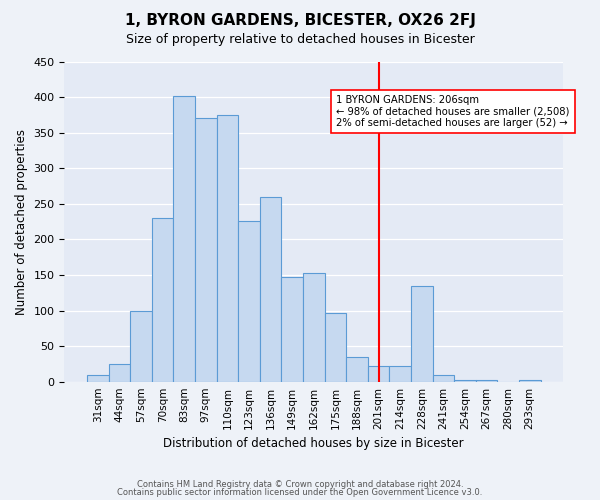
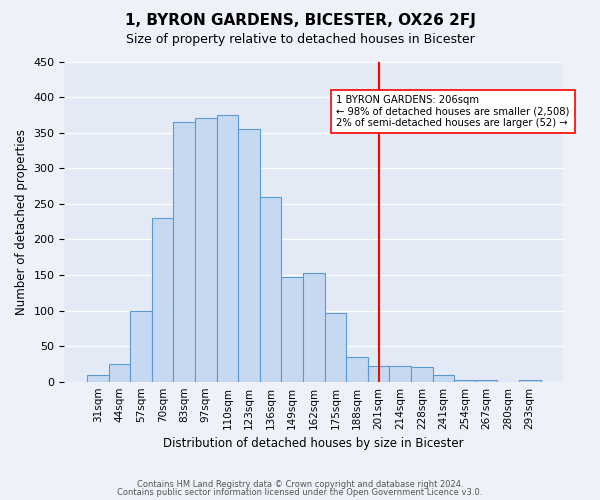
83sqm: 402 -> 365
123sqm: 226 -> 355
228sqm: 134 -> 20
